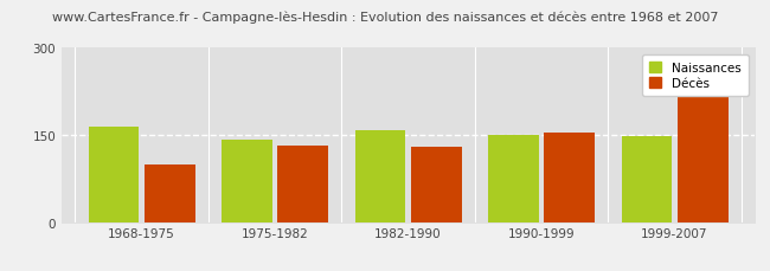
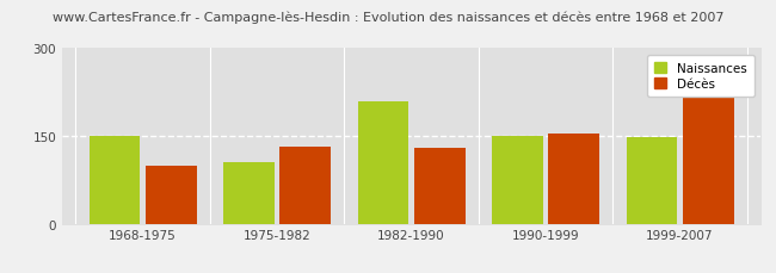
Naissances/1968-1975: 165 -> 150
Naissances/1975-1982: 141 -> 105
Naissances/1982-1990: 158 -> 210
